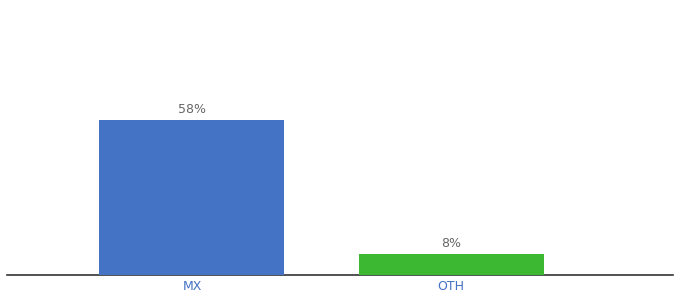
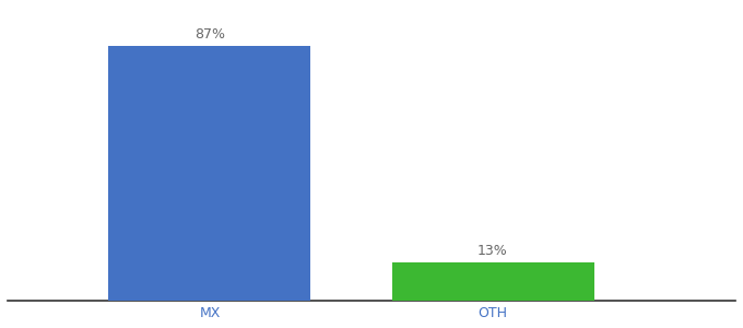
MX: 58% -> 87%
OTH: 8% -> 13%
